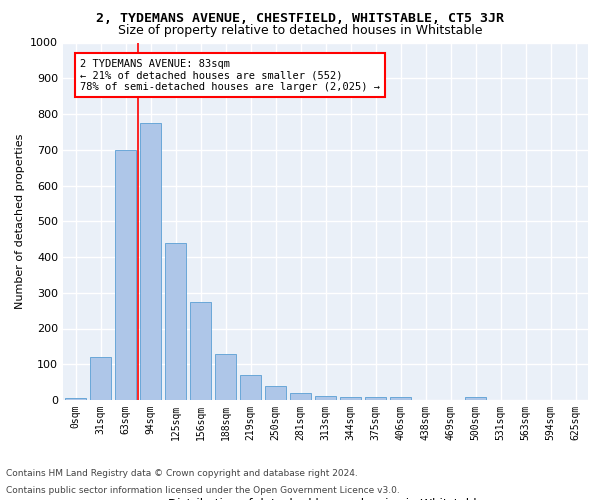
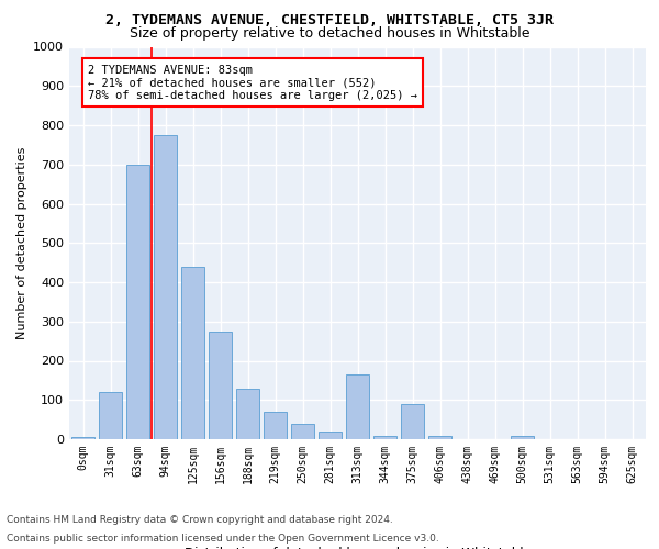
313sqm: 12 -> 165
375sqm: 9 -> 90
